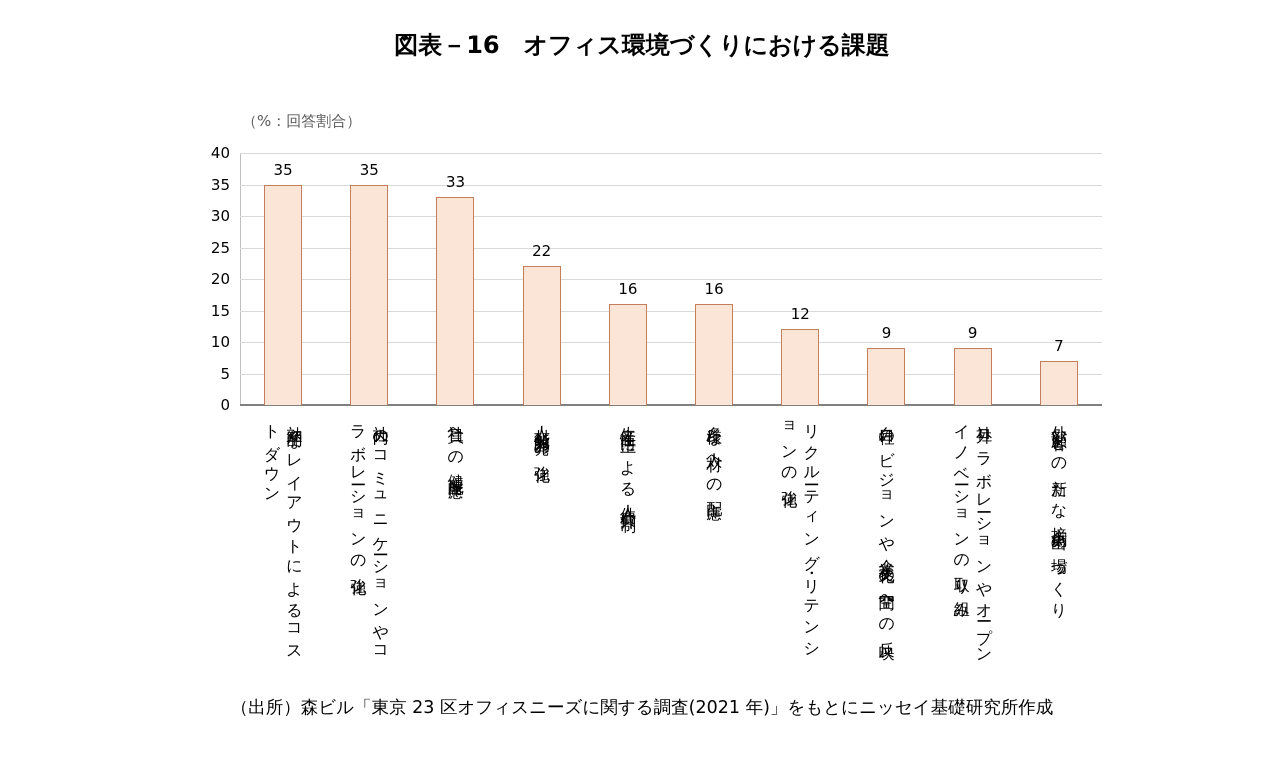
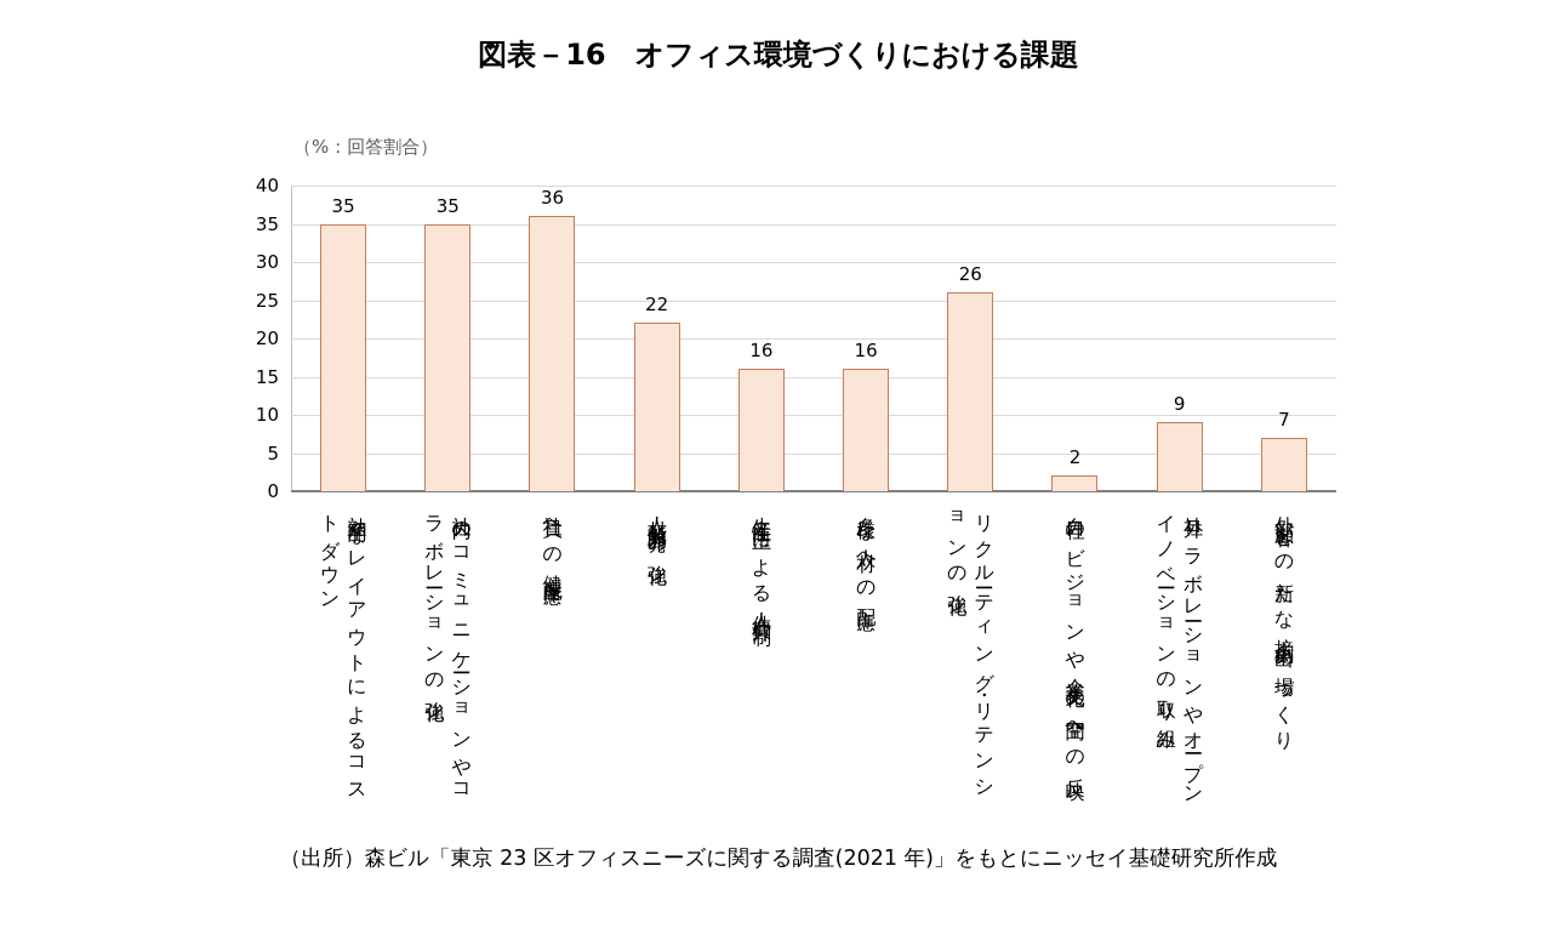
社員への健康配慮: 33 -> 36
リクルーティング・リテンションの強化: 12 -> 26
自社のビジョンや企業文化の空間への反映: 9 -> 2
